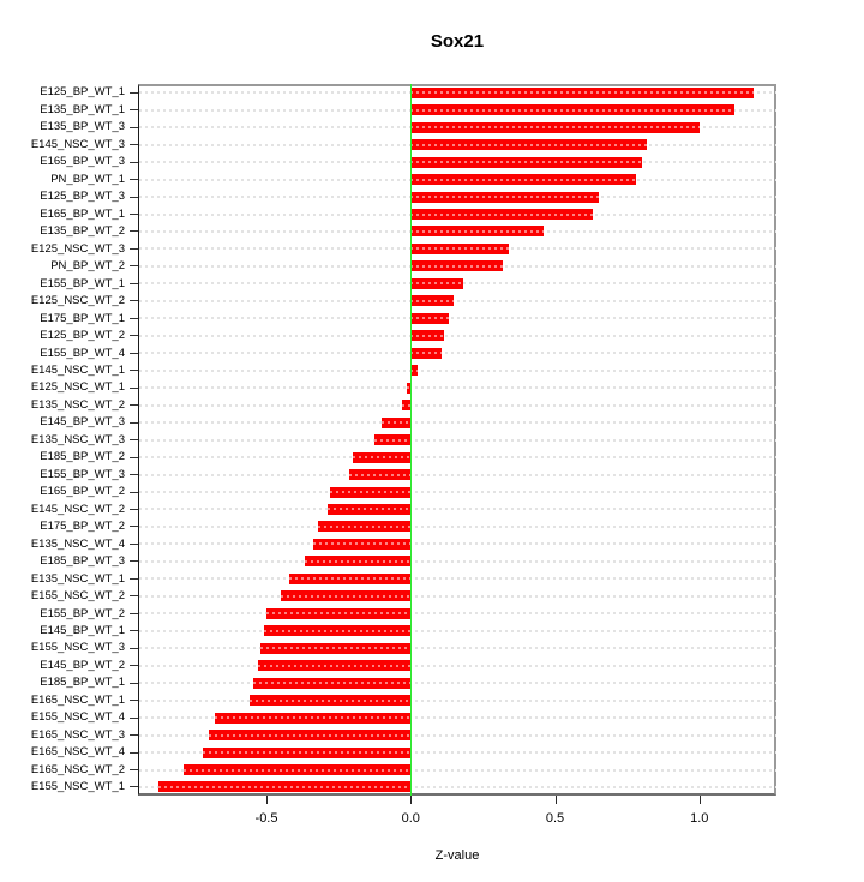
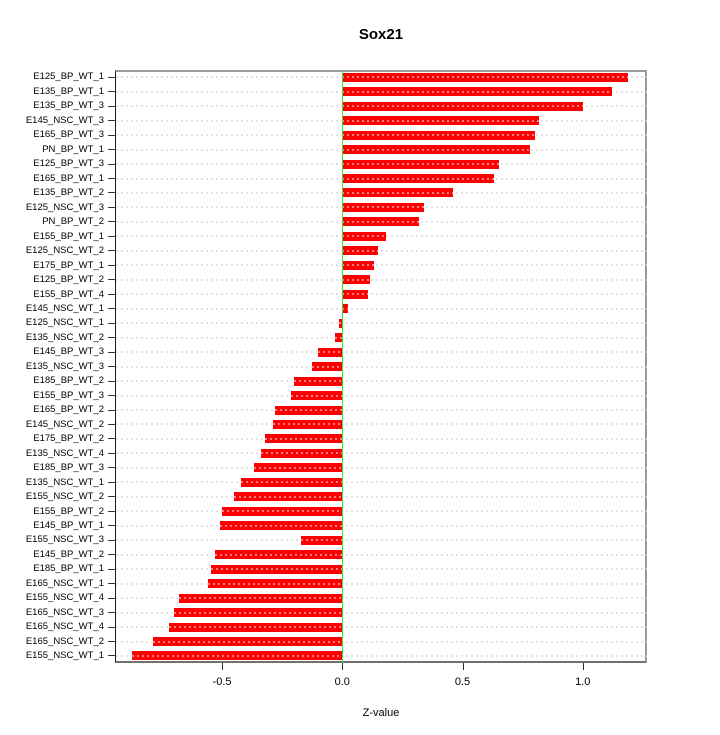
E155_NSC_WT_3: -0.52 -> -0.17
